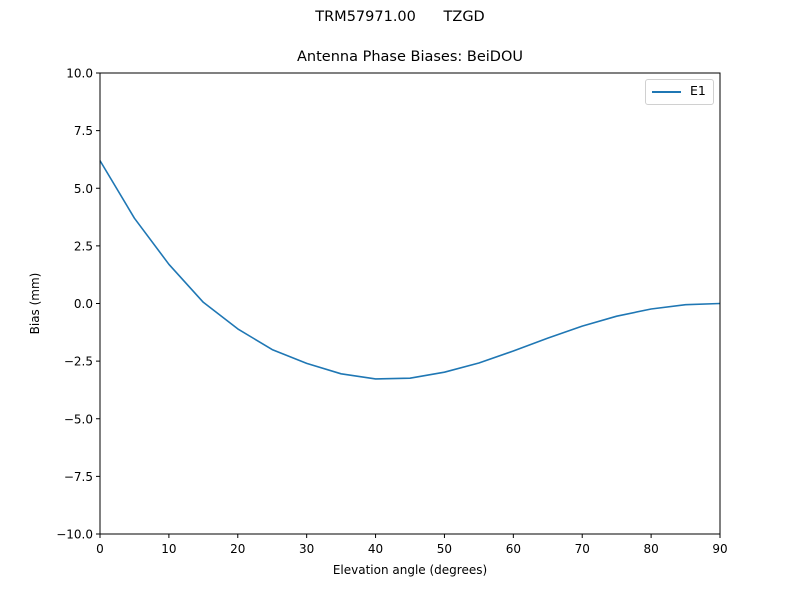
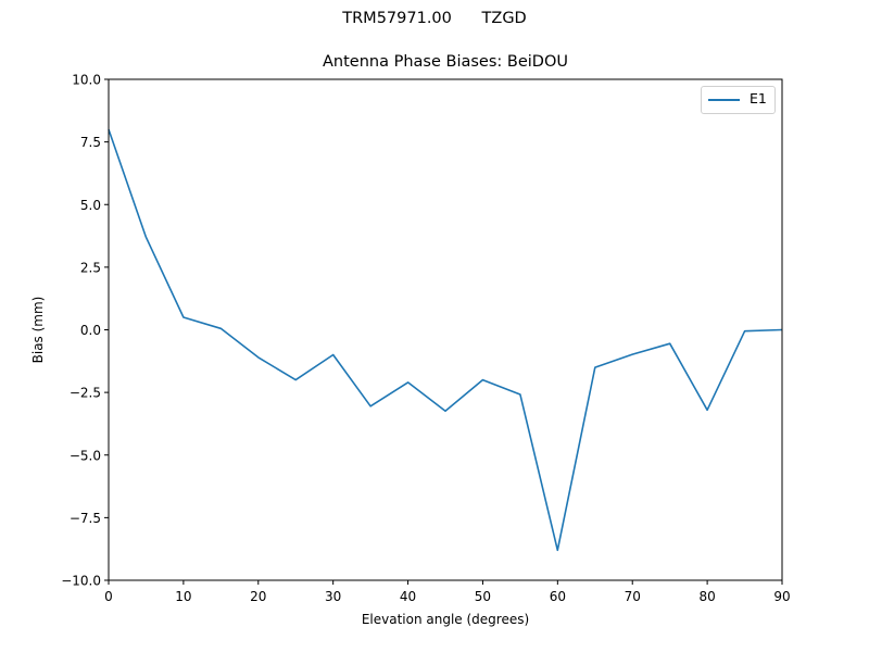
0: 6.2 -> 8.0
10: 1.7 -> 0.5
30: -2.6 -> -1.0
40: -3.3 -> -2.1
50: -3.0 -> -2.0
60: -2.1 -> -8.8
80: -0.2 -> -3.2
